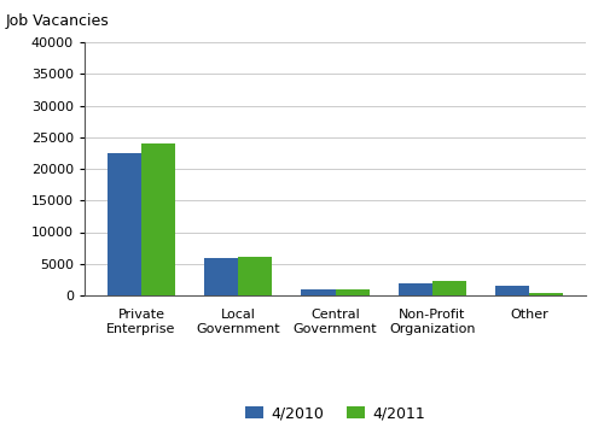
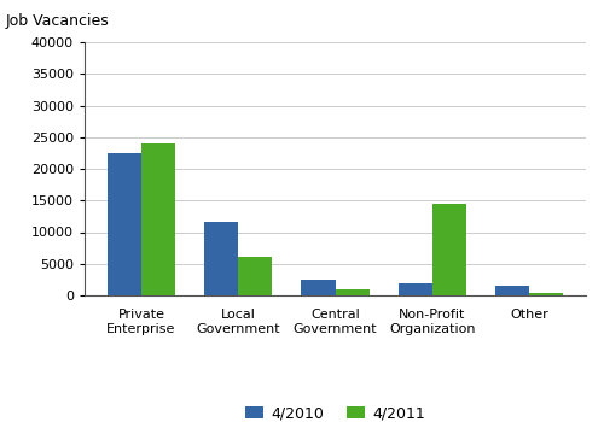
4/2010/Local Government: 6000 -> 11600
4/2010/Central Government: 1000 -> 2400
4/2011/Non-Profit Organization: 2200 -> 14400
